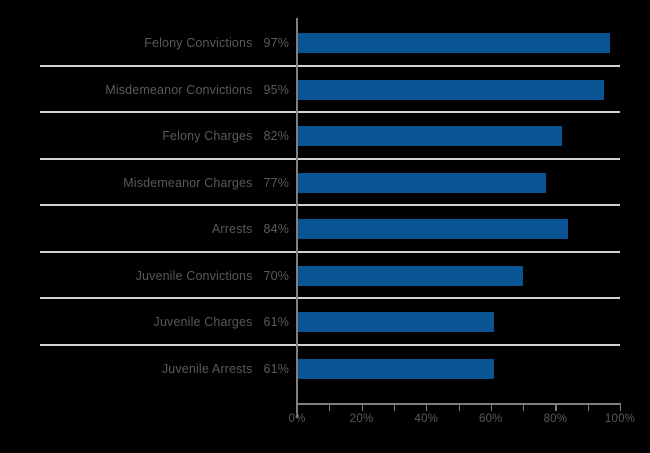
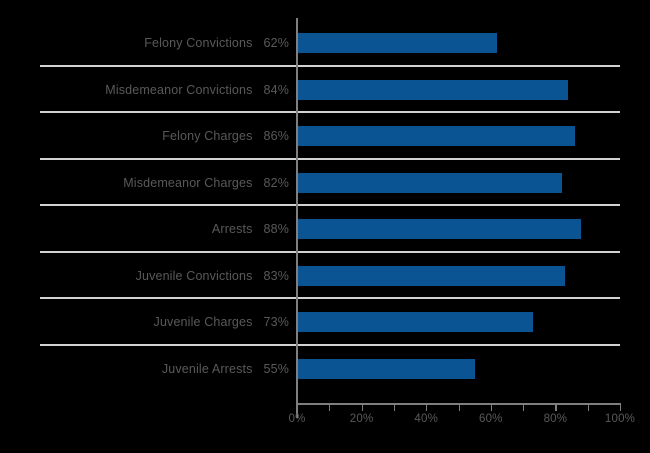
Felony Convictions: 97% -> 62%
Misdemeanor Convictions: 95% -> 84%
Felony Charges: 82% -> 86%
Misdemeanor Charges: 77% -> 82%
Arrests: 84% -> 88%
Juvenile Convictions: 70% -> 83%
Juvenile Charges: 61% -> 73%
Juvenile Arrests: 61% -> 55%
